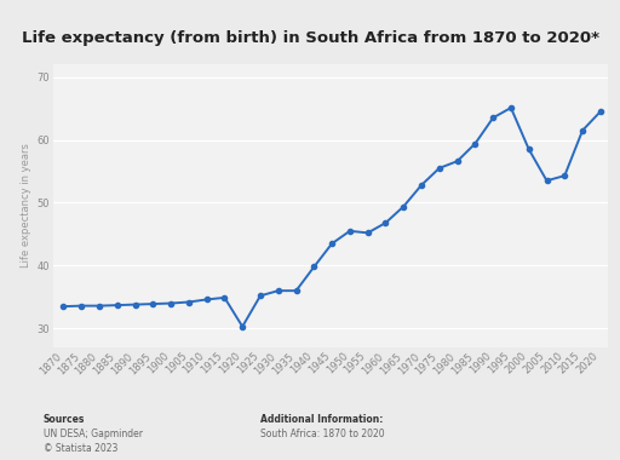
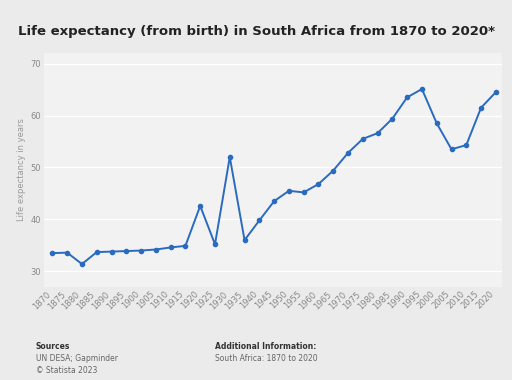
1880: 33.6 -> 31.4
1920: 30.3 -> 42.6
1930: 36.0 -> 52.0
